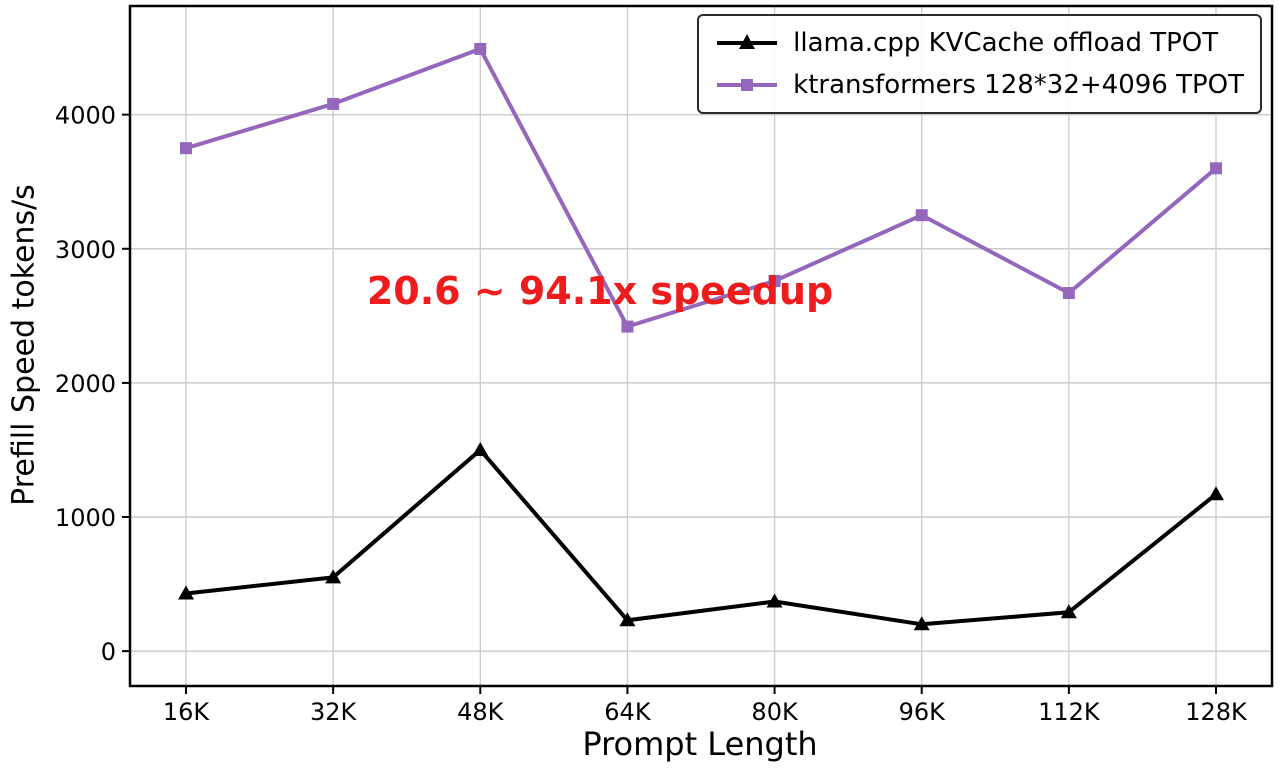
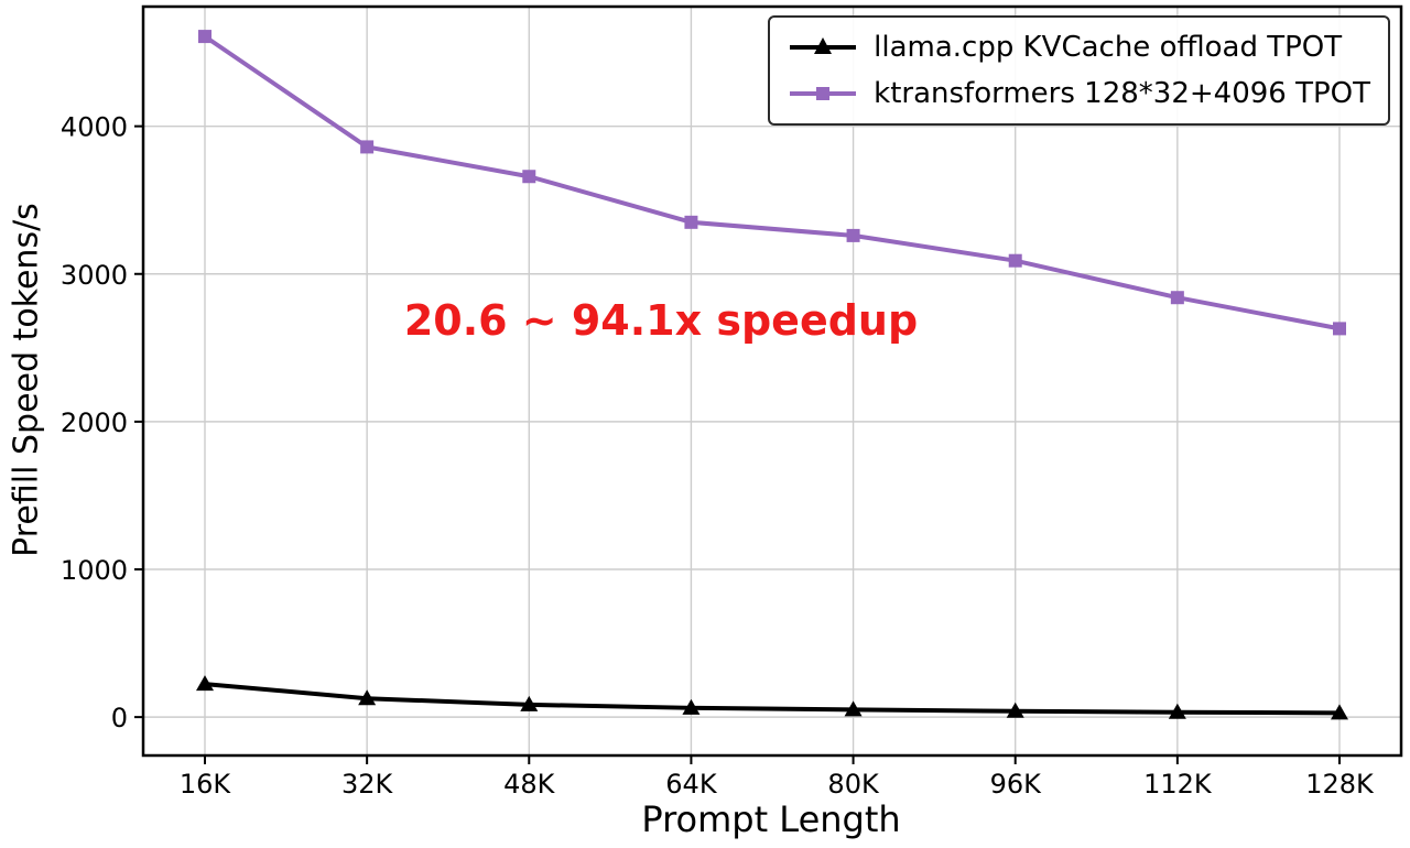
llama.cpp KVCache offload TPOT/16K: 430 -> 220
ktransformers 128*32+4096 TPOT/16K: 3750 -> 4610
llama.cpp KVCache offload TPOT/32K: 550 -> 130
ktransformers 128*32+4096 TPOT/32K: 4080 -> 3860
llama.cpp KVCache offload TPOT/48K: 1500 -> 80
ktransformers 128*32+4096 TPOT/48K: 4490 -> 3660
llama.cpp KVCache offload TPOT/64K: 230 -> 60
ktransformers 128*32+4096 TPOT/64K: 2420 -> 3350
llama.cpp KVCache offload TPOT/80K: 370 -> 50
ktransformers 128*32+4096 TPOT/80K: 2760 -> 3260
llama.cpp KVCache offload TPOT/96K: 200 -> 40
ktransformers 128*32+4096 TPOT/96K: 3250 -> 3090
llama.cpp KVCache offload TPOT/112K: 290 -> 30
ktransformers 128*32+4096 TPOT/112K: 2670 -> 2840
llama.cpp KVCache offload TPOT/128K: 1170 -> 30
ktransformers 128*32+4096 TPOT/128K: 3600 -> 2630
